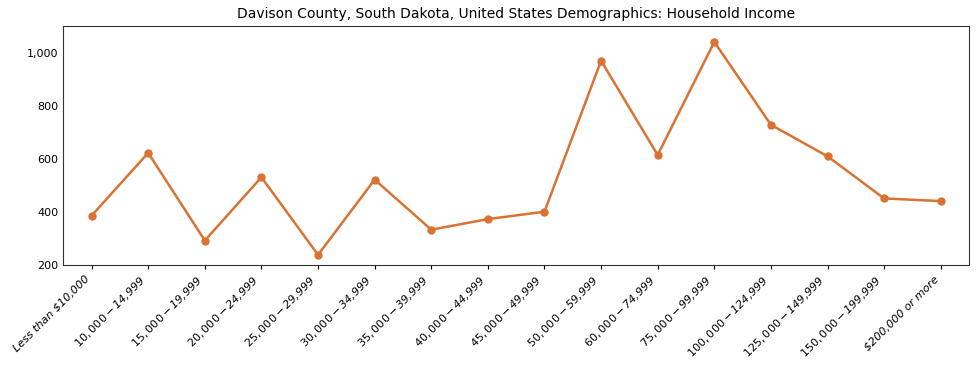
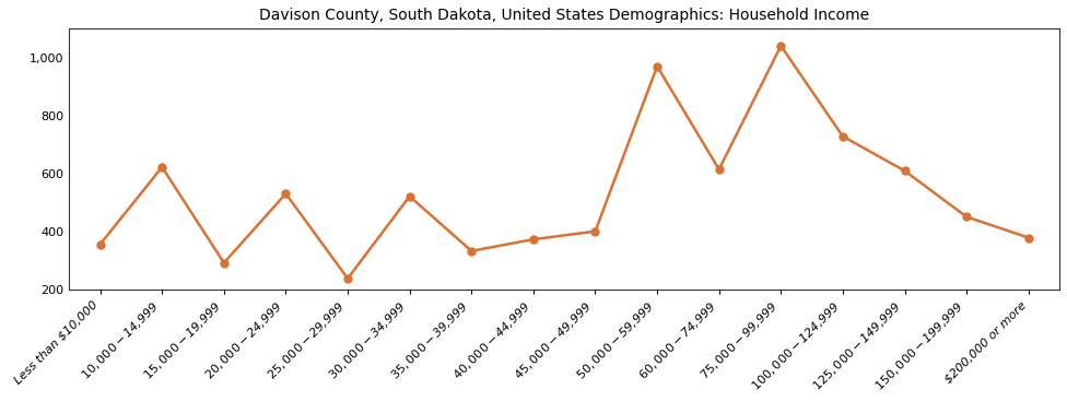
Less than $10,000: 385 -> 355
$200,000 or more: 440 -> 378
